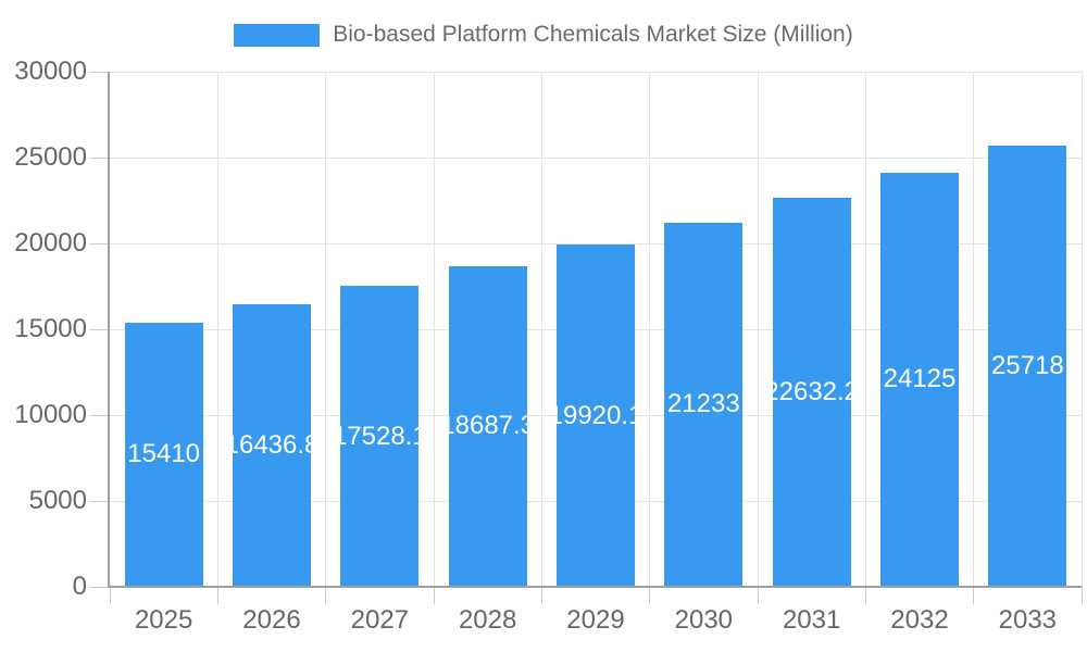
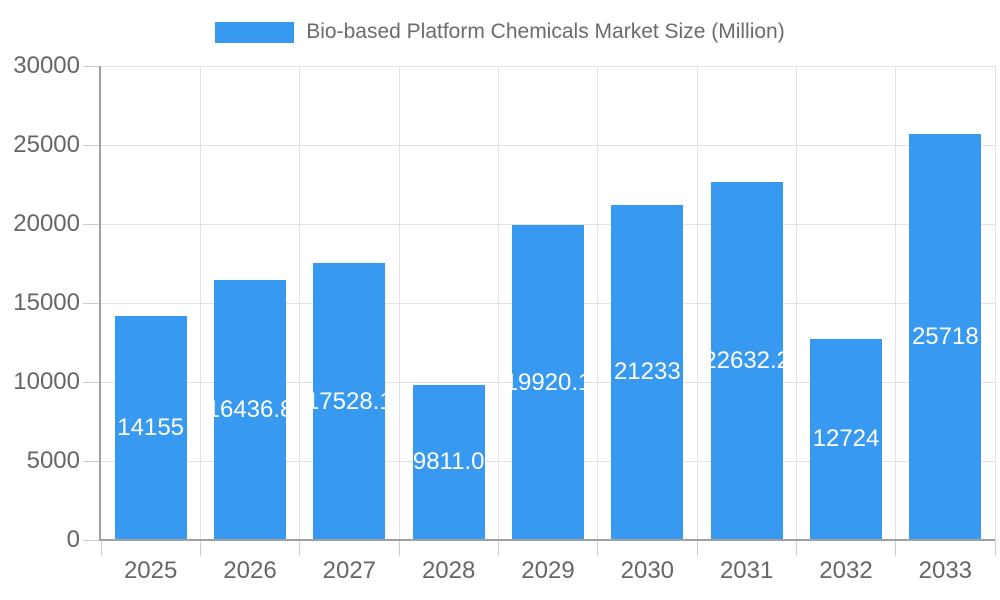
2025: 15410 -> 14155
2028: 18687.3 -> 9811.0
2032: 24125 -> 12724
